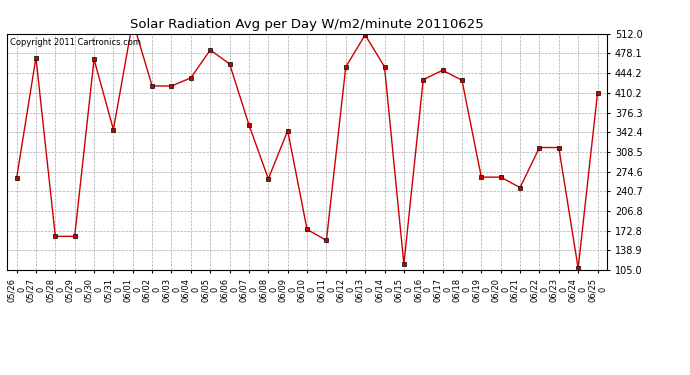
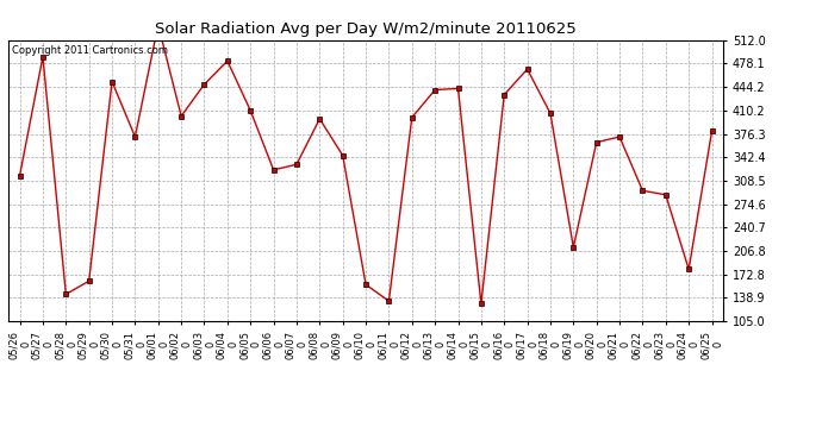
05/26 0: 263 -> 316
05/27 0: 471 -> 488
05/28 0: 163 -> 144
05/30 0: 468 -> 452
05/31 0: 347 -> 372
06/02 0: 422 -> 402
06/03 0: 422 -> 448
06/04 0: 436 -> 482
06/05 0: 484 -> 410
06/06 0: 460 -> 324
06/07 0: 355 -> 332
06/08 0: 262 -> 398
06/10 0: 175 -> 158
06/11 0: 156 -> 134
06/12 0: 455 -> 400
06/13 0: 510 -> 440
06/14 0: 455 -> 442
06/15 0: 115 -> 130
06/17 0: 449 -> 470
06/18 0: 432 -> 406
06/19 0: 265 -> 212
06/20 0: 265 -> 364
06/21 0: 247 -> 372
06/22 0: 316 -> 294
06/23 0: 316 -> 288
06/24 0: 108 -> 180
06/25 0: 410 -> 380
